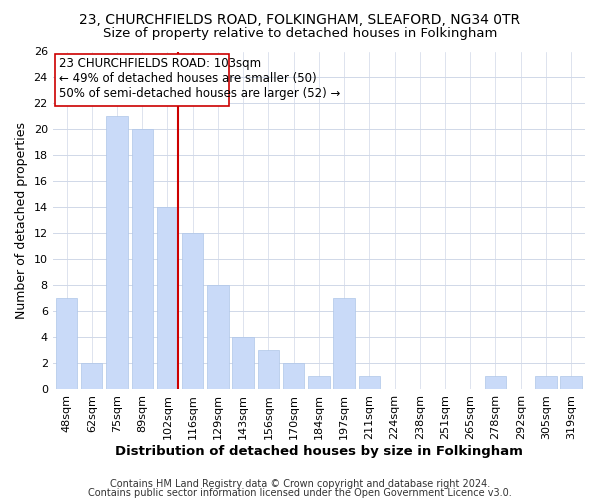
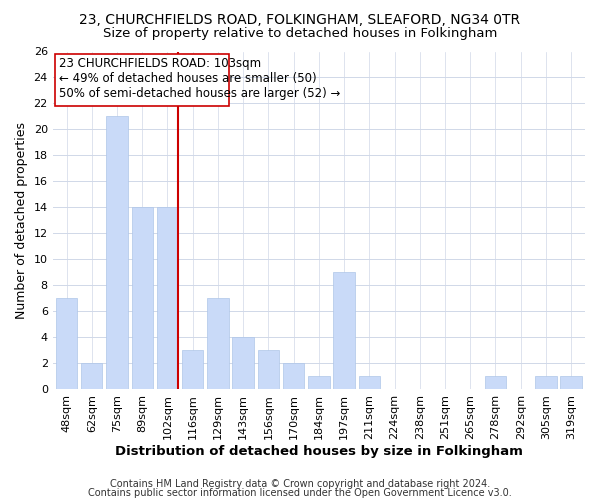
89sqm: 20 -> 14
116sqm: 12 -> 3
129sqm: 8 -> 7
197sqm: 7 -> 9
